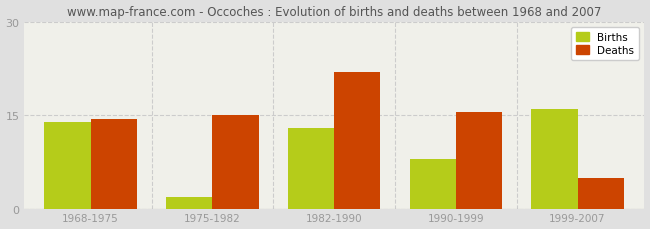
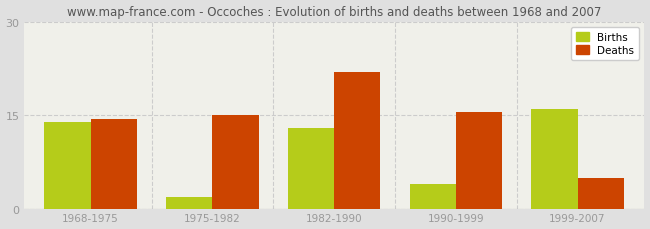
Births/1990-1999: 8 -> 4
